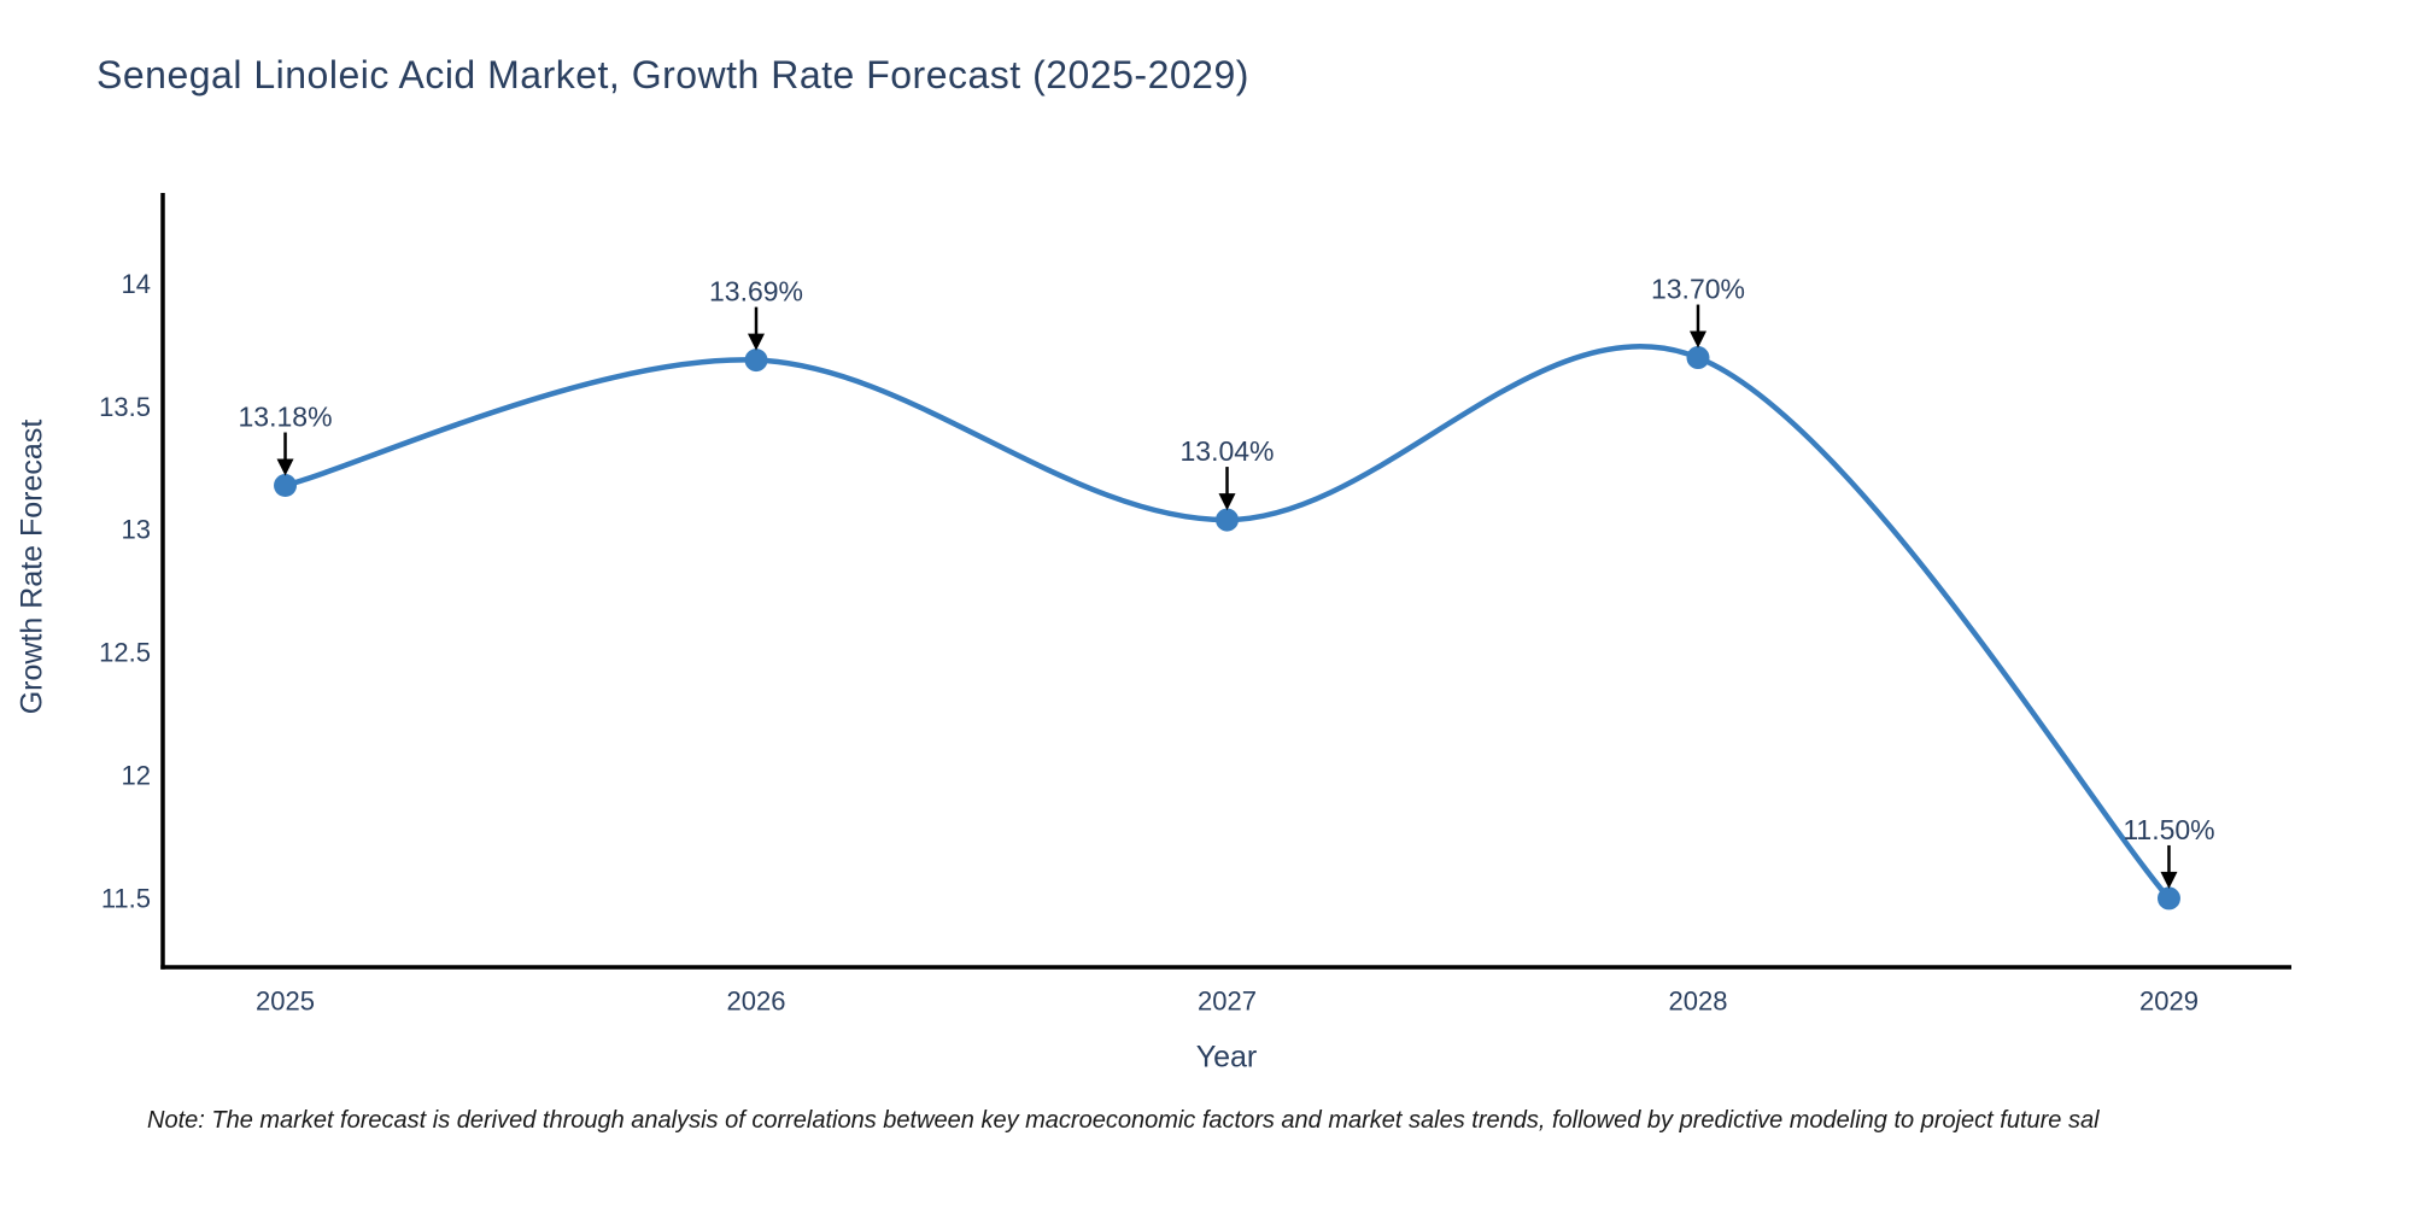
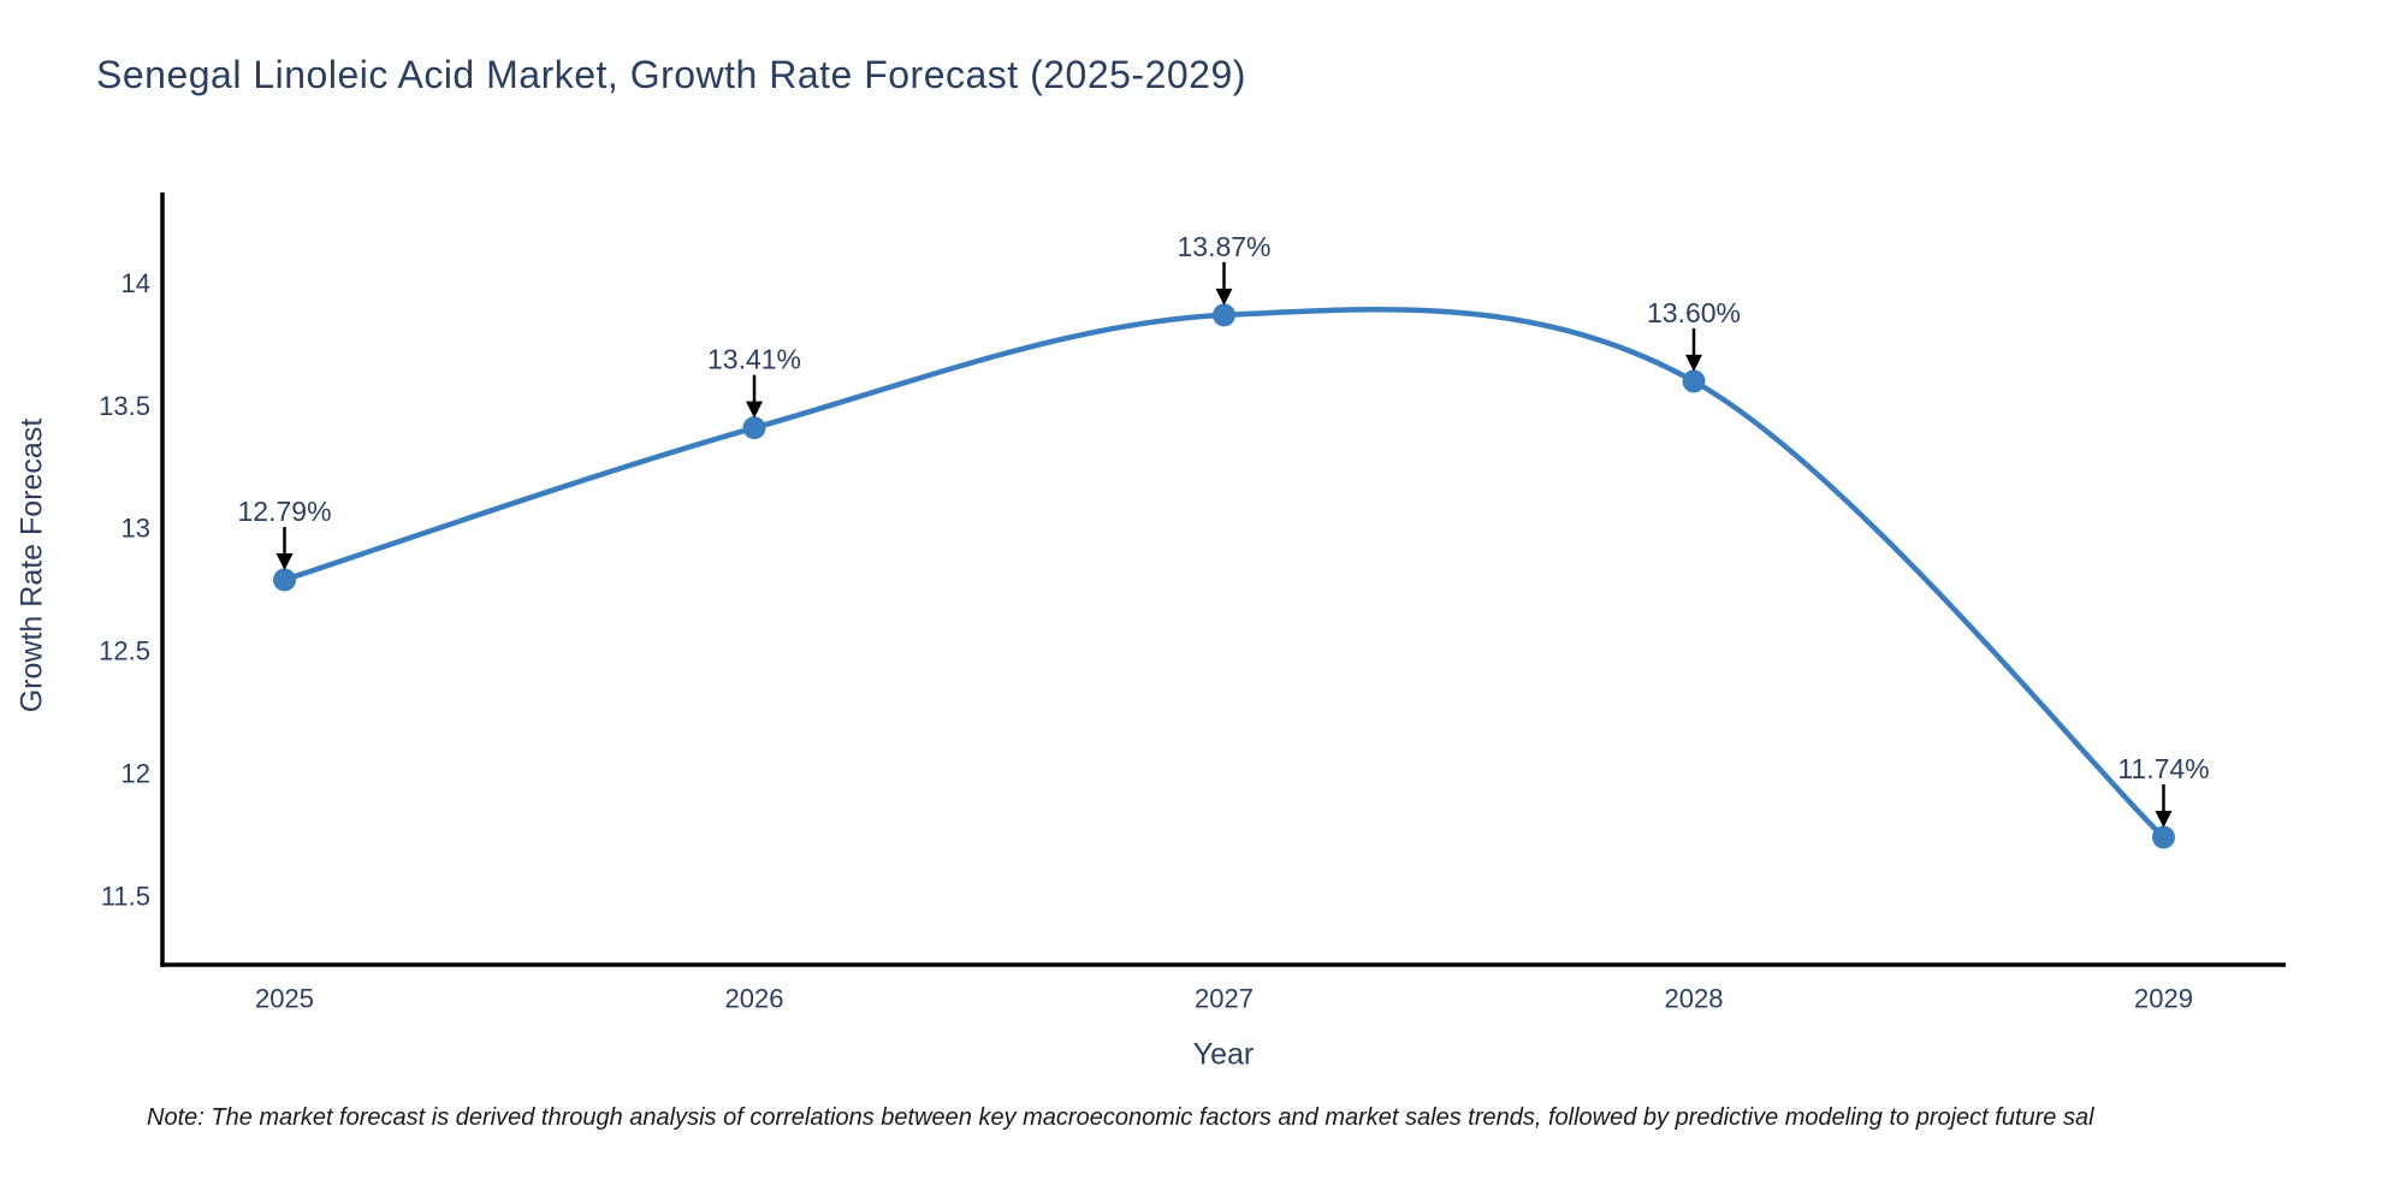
2025: 13.18% -> 12.79%
2026: 13.69% -> 13.41%
2027: 13.04% -> 13.87%
2028: 13.70% -> 13.60%
2029: 11.50% -> 11.74%
